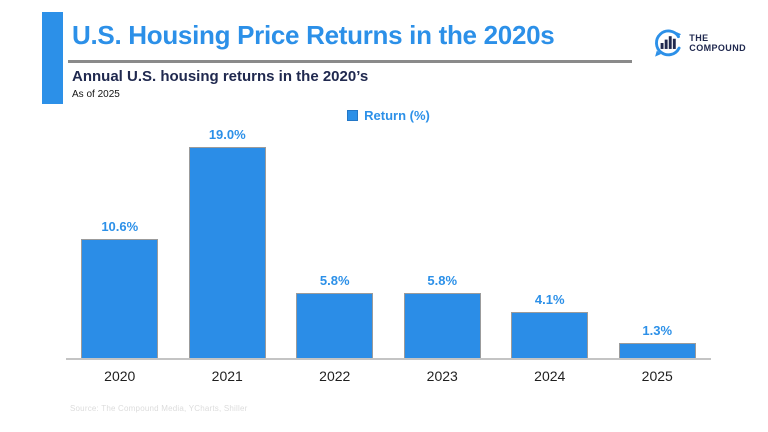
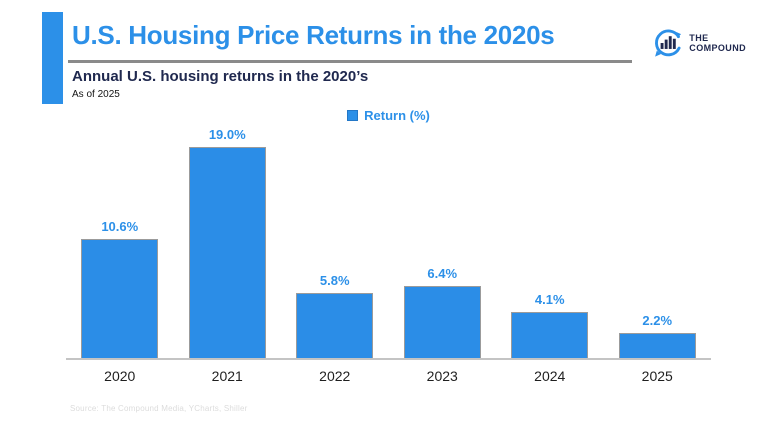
2023: 5.8% -> 6.4%
2025: 1.3% -> 2.2%
